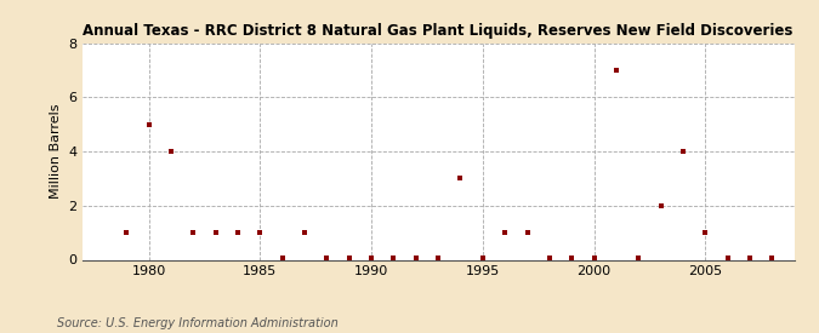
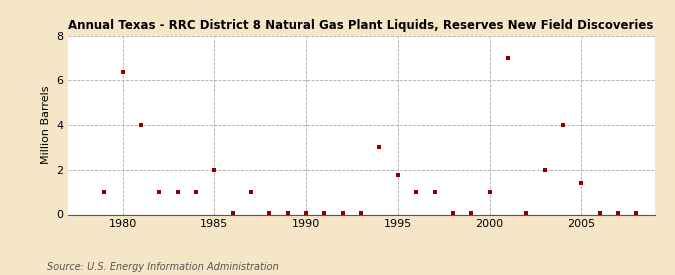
1980: 5.00 -> 6.40
1985: 1.00 -> 2.00
1995: 0.05 -> 1.75
2000: 0.05 -> 1.00
2005: 1.00 -> 1.40
